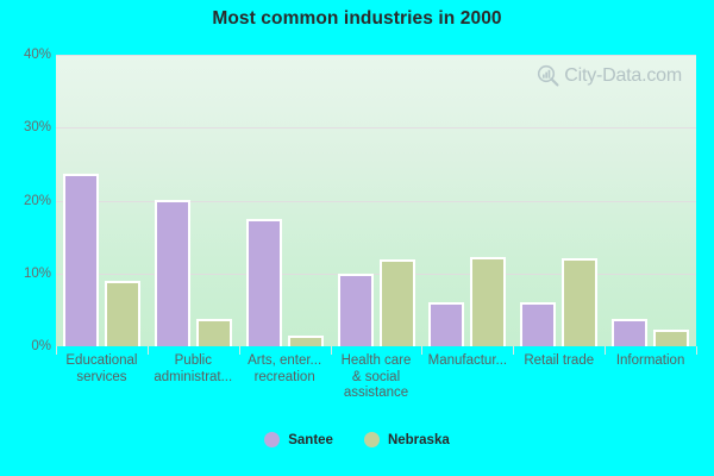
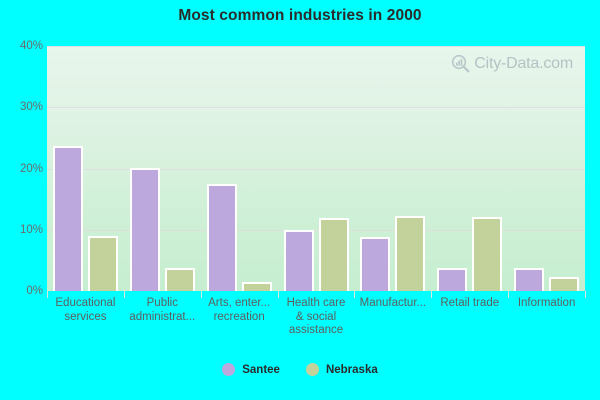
Santee/Manufactur...: 6% -> 9%
Santee/Retail trade: 6% -> 4%
